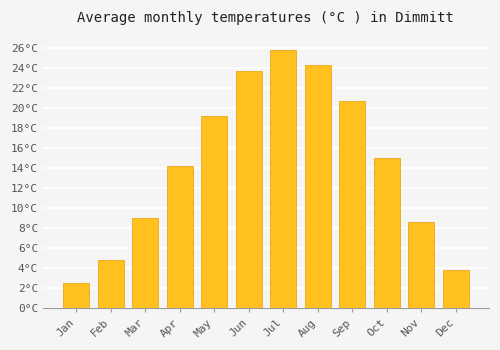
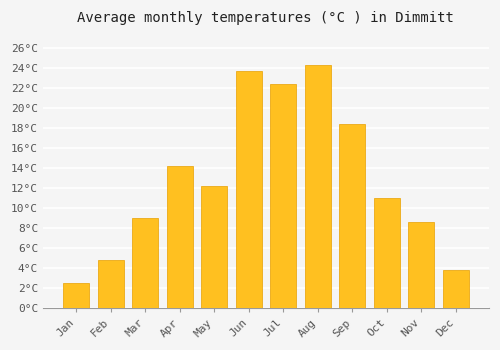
May: 19.2°C -> 12.2°C
Jul: 25.8°C -> 22.4°C
Sep: 20.7°C -> 18.4°C
Oct: 15.0°C -> 11.0°C
